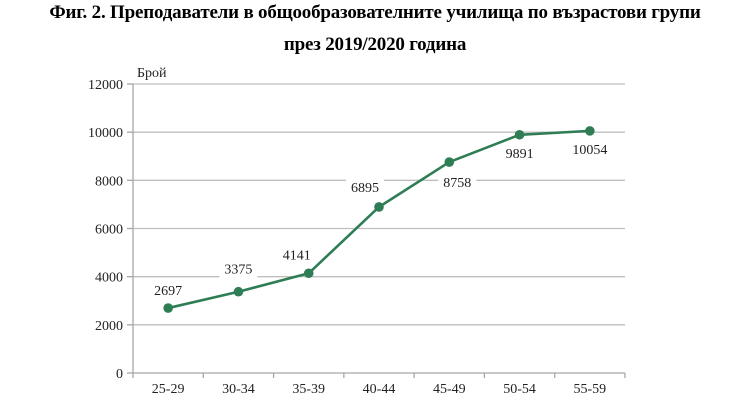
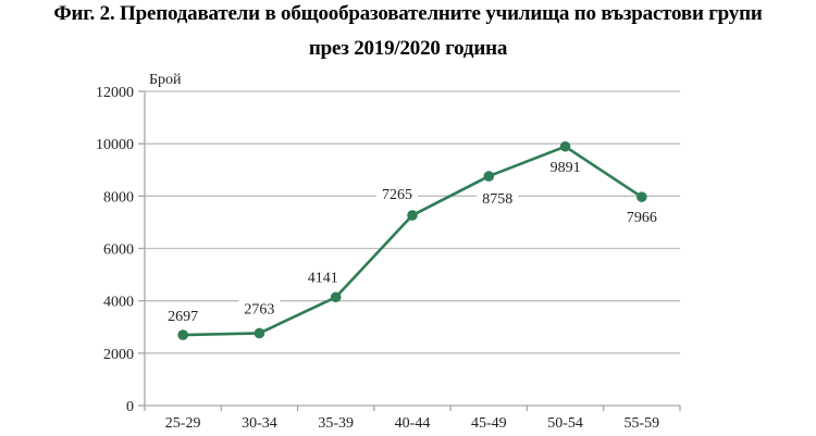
30-34: 3375 -> 2763
40-44: 6895 -> 7265
55-59: 10054 -> 7966
